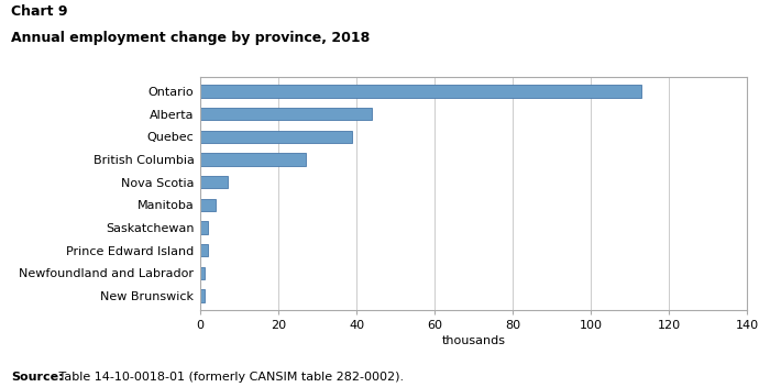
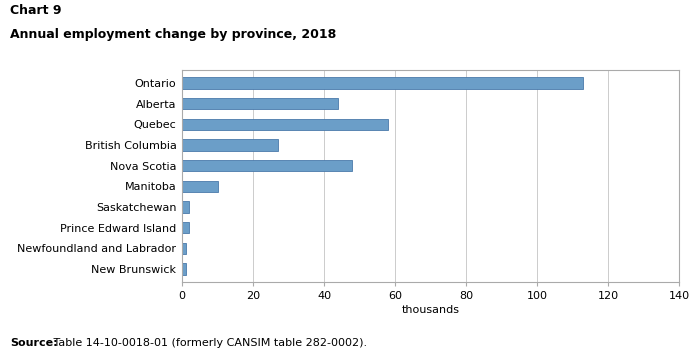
Quebec: 39 -> 58
Nova Scotia: 7 -> 48
Manitoba: 4 -> 10
